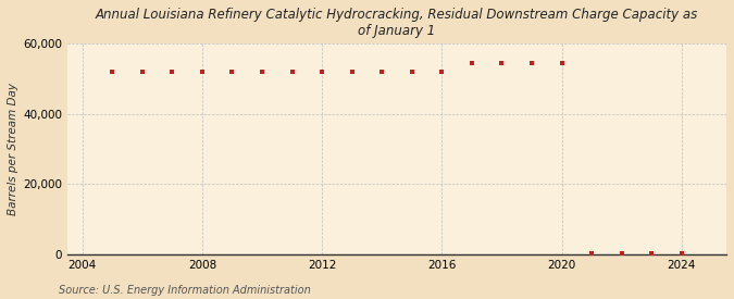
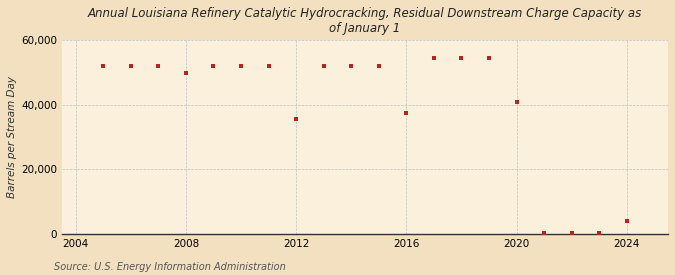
2008: 52,000 -> 50,000
2012: 52,000 -> 35,500
2016: 52,000 -> 37,500
2020: 54,500 -> 41,000
2024: 300 -> 4,000
